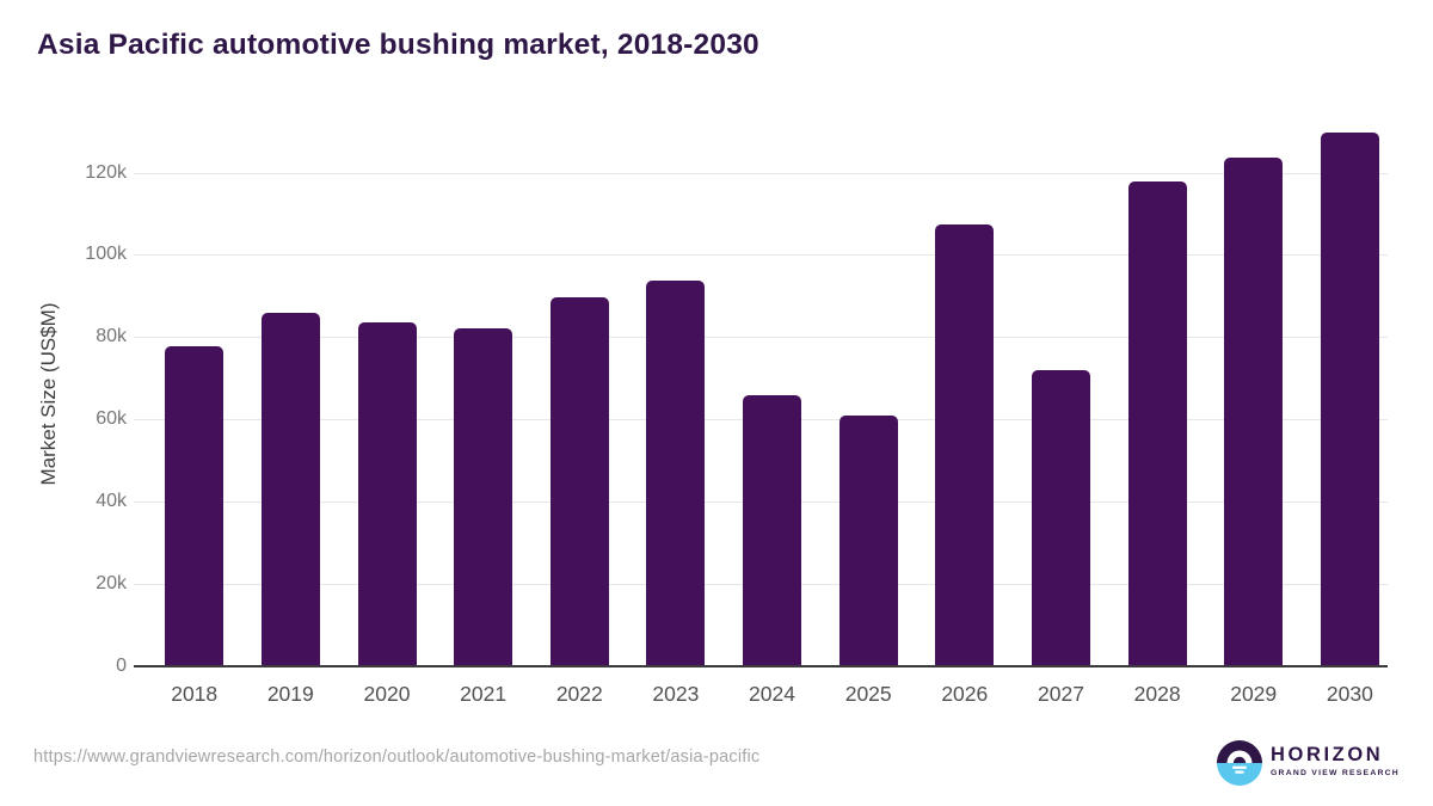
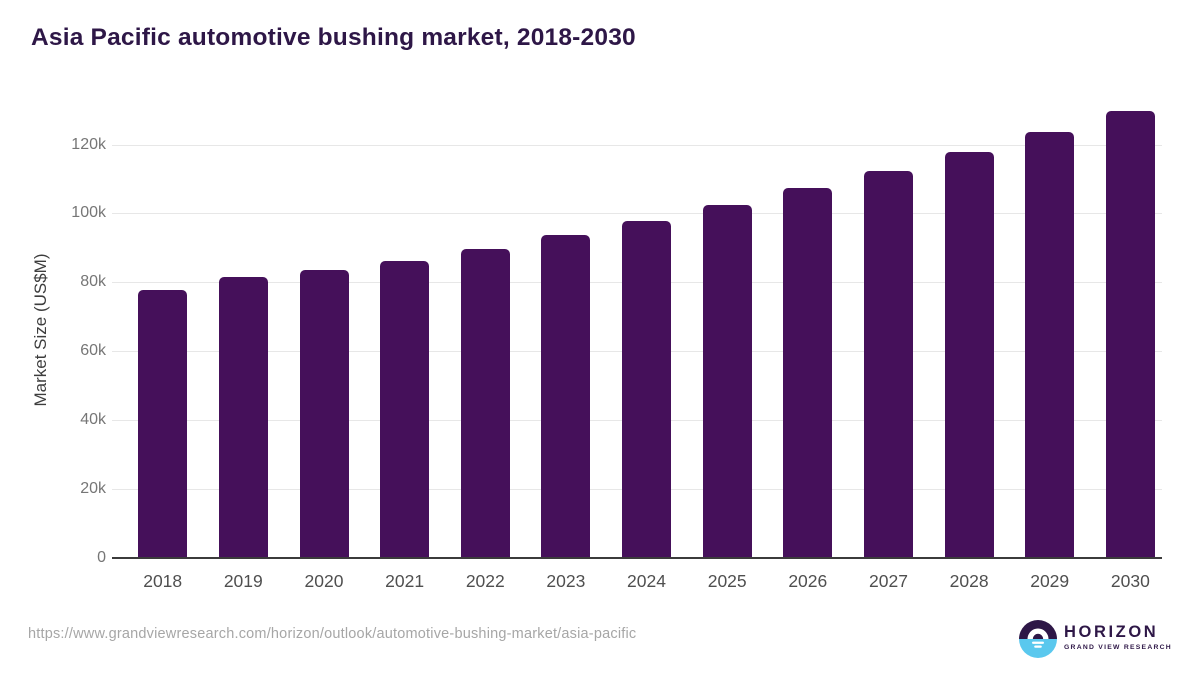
2019: 86k -> 82k
2021: 82k -> 86k
2024: 66k -> 98k
2025: 61k -> 102k
2027: 72k -> 112k
